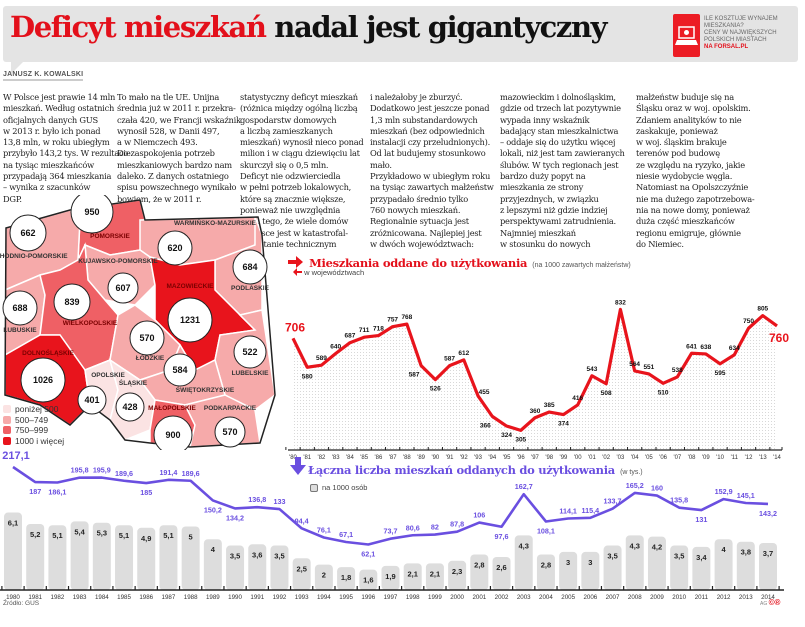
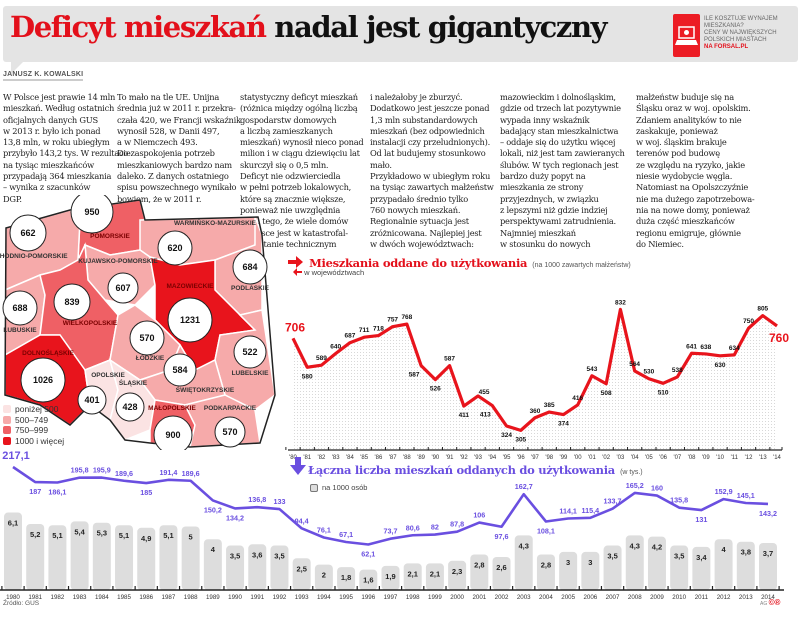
Mieszkania oddane do użytkowania/'92: 612 -> 411
Mieszkania oddane do użytkowania/'94: 366 -> 413
Mieszkania oddane do użytkowania/'05: 551 -> 530
Mieszkania oddane do użytkowania/'10: 595 -> 630
